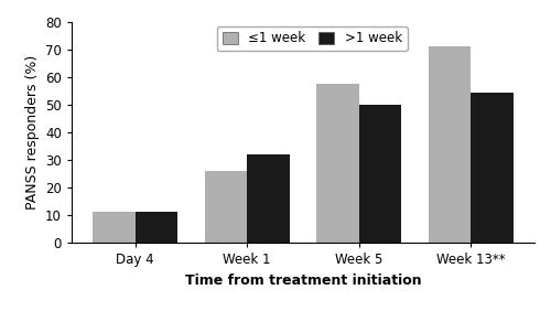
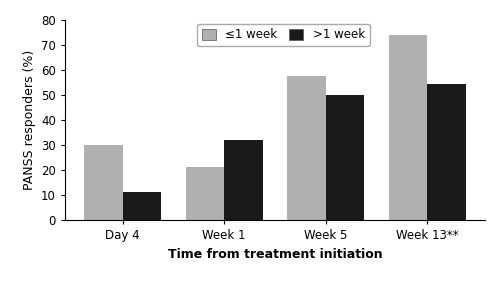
≤1 week/Day 4: 11.0 -> 30.0
≤1 week/Week 1: 26.0 -> 21.0
≤1 week/Week 13**: 71.0 -> 74.0
